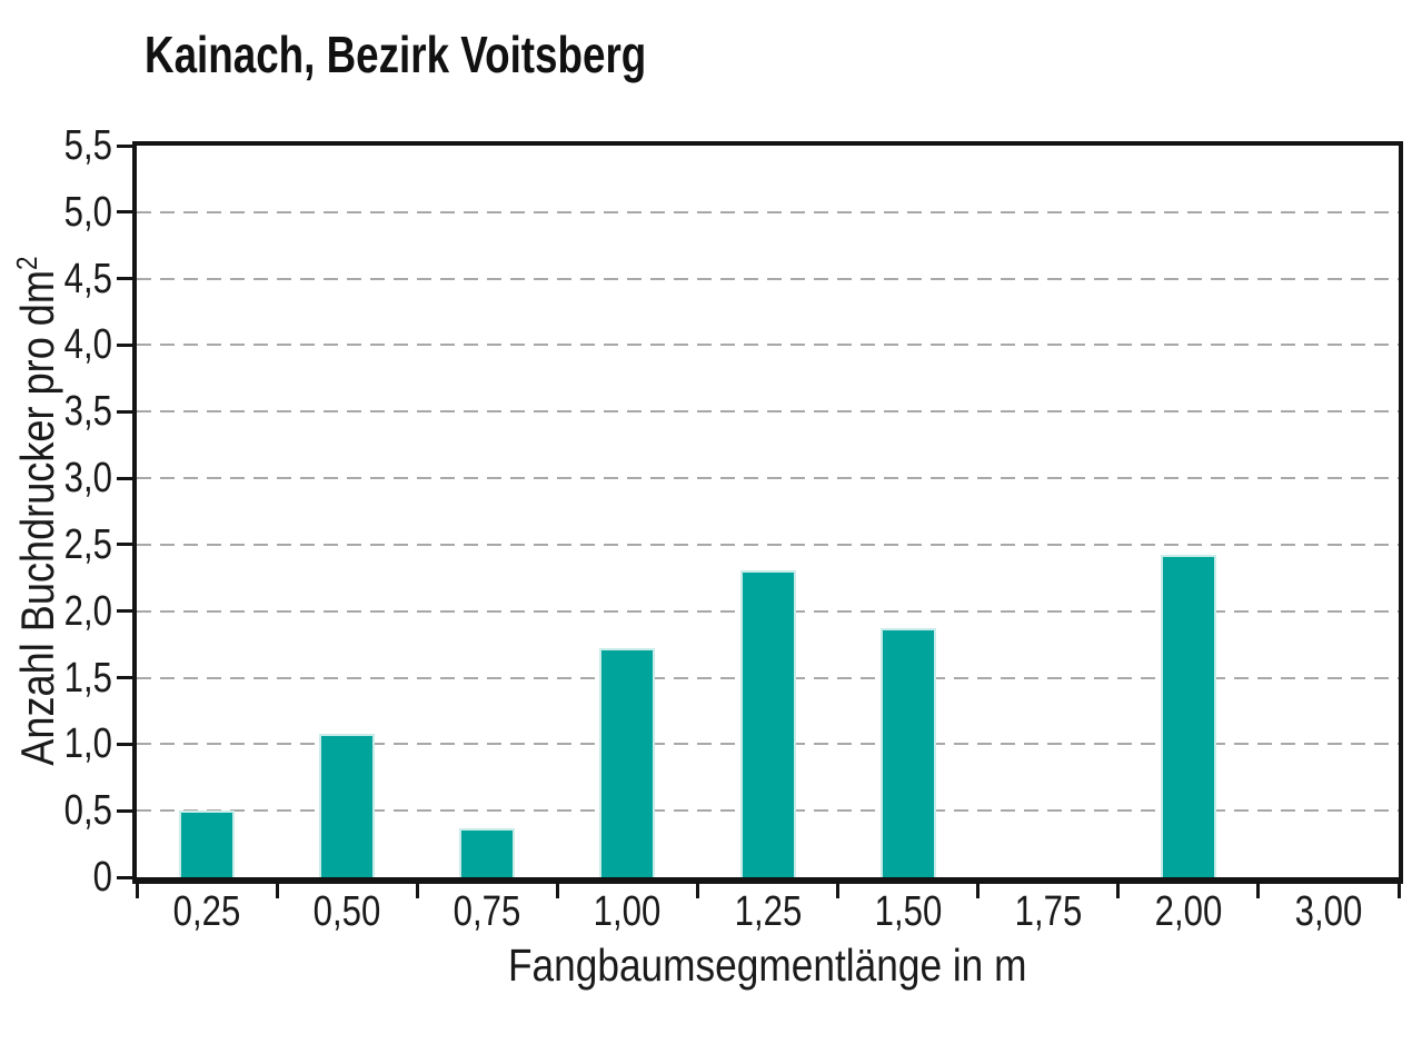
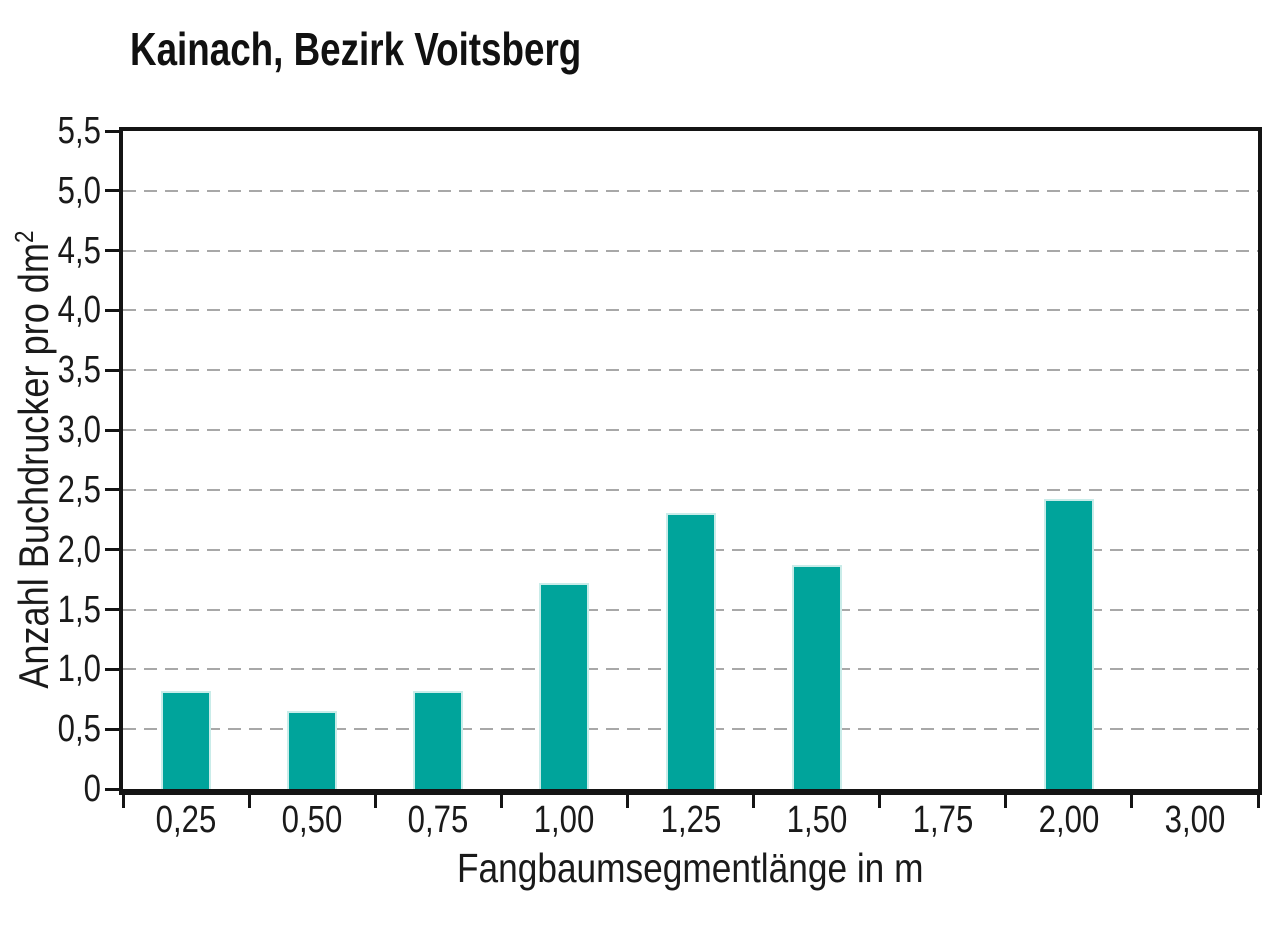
0,25: 0,50 -> 0,82
0,50: 1,08 -> 0,65
0,75: 0,37 -> 0,82
